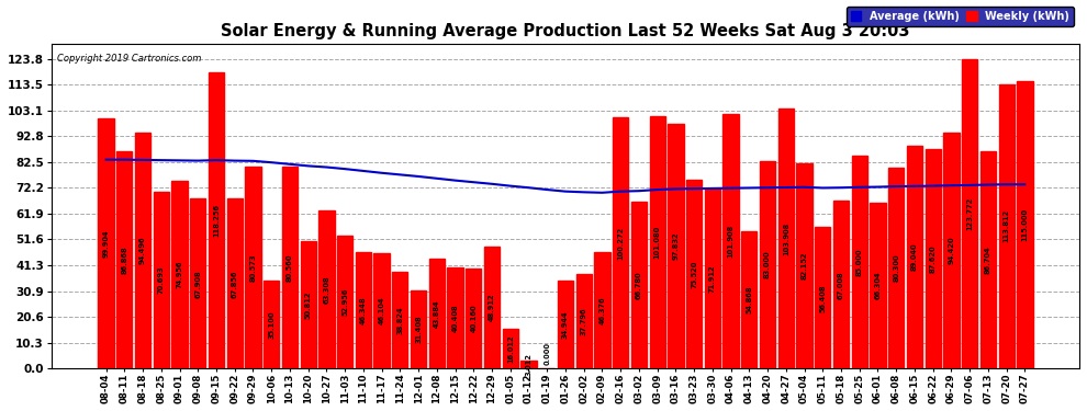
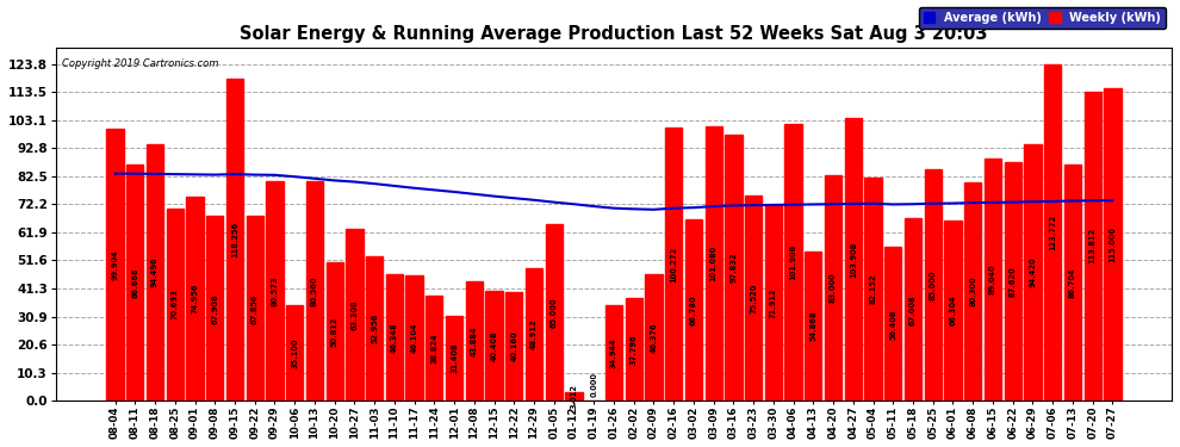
Weekly (kWh)/01-05: 16.0 -> 65.0
